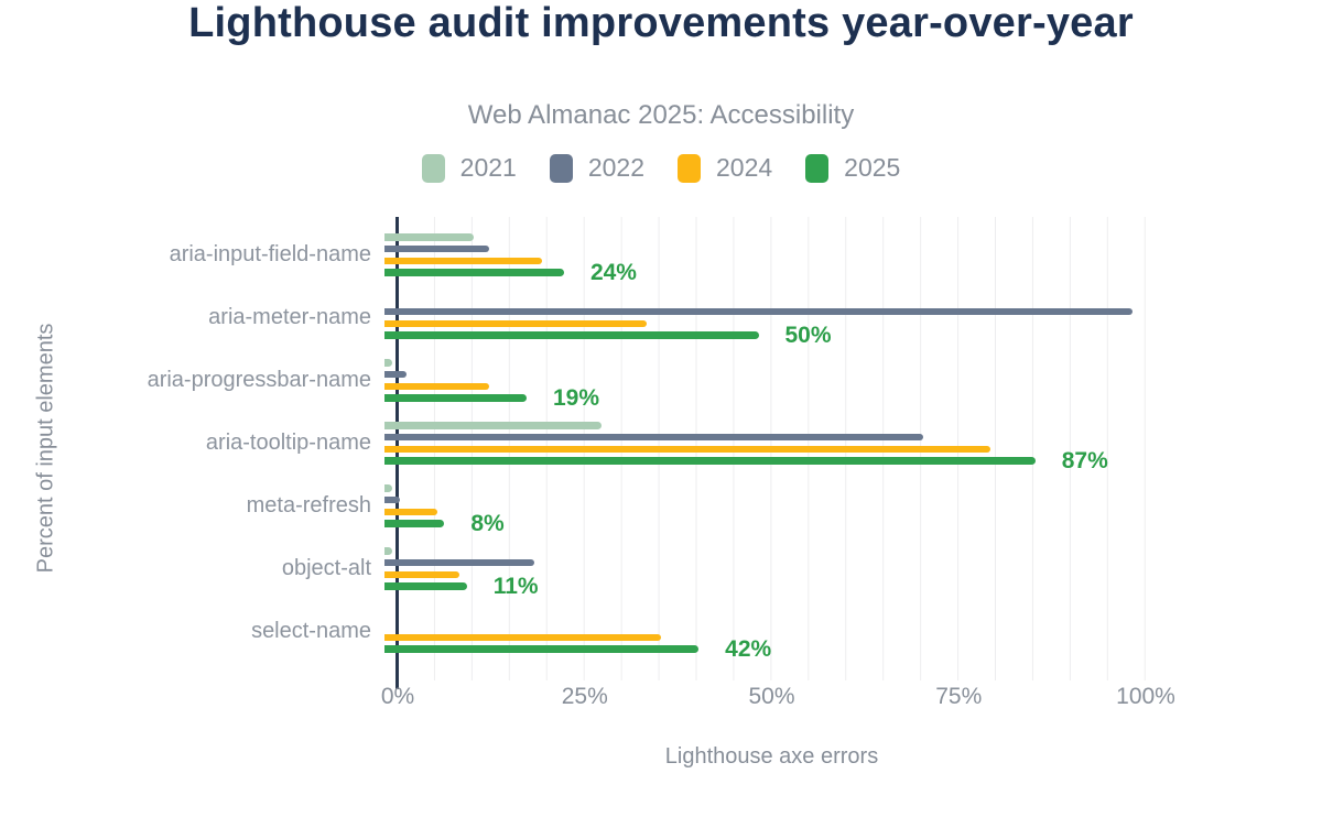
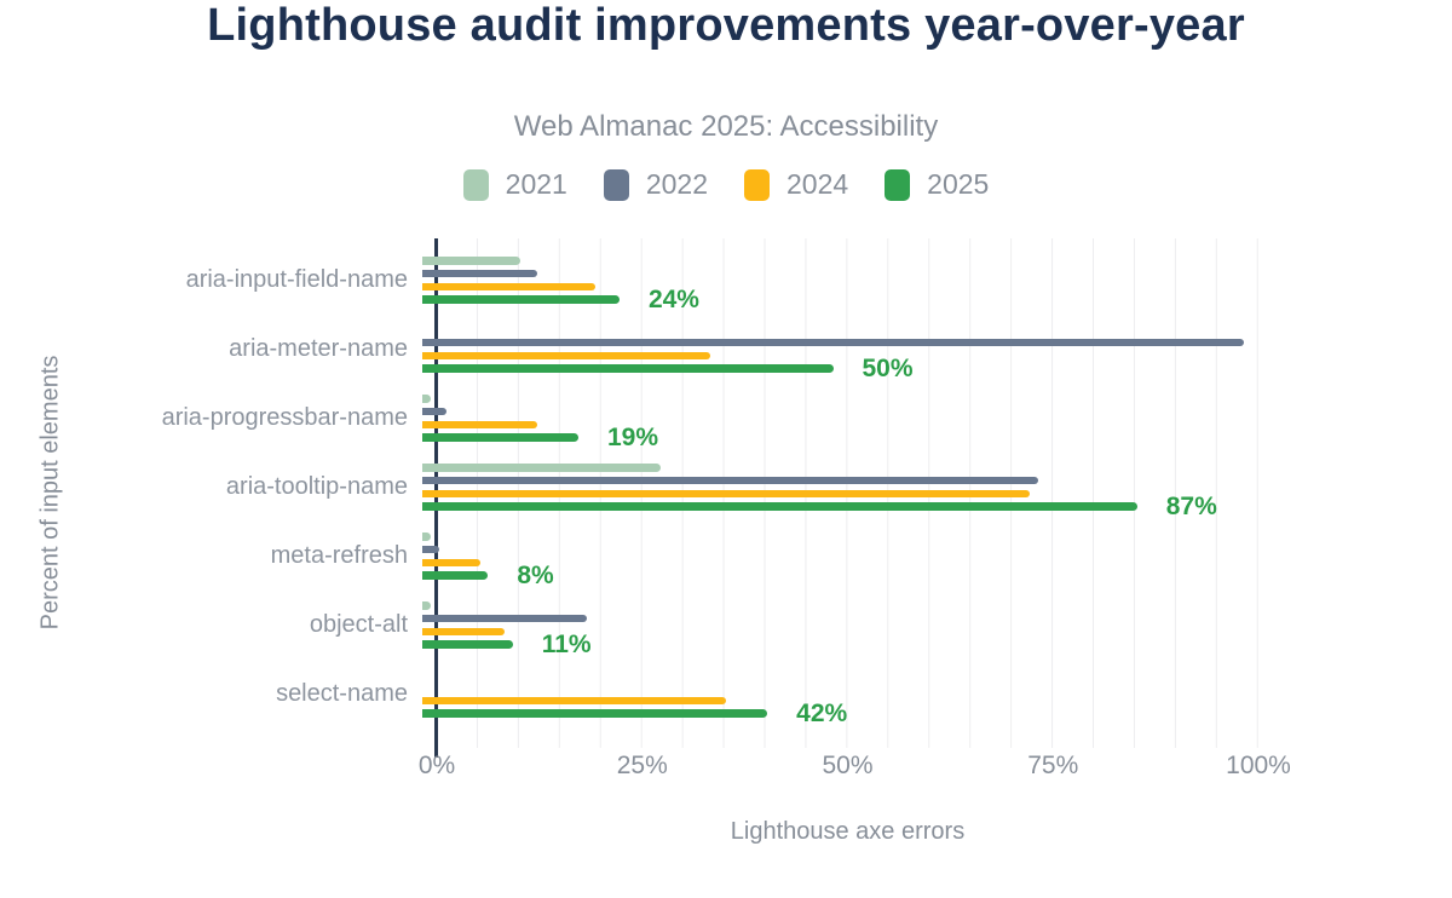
2022/aria-tooltip-name: 72% -> 75%
2024/aria-tooltip-name: 81% -> 74%
